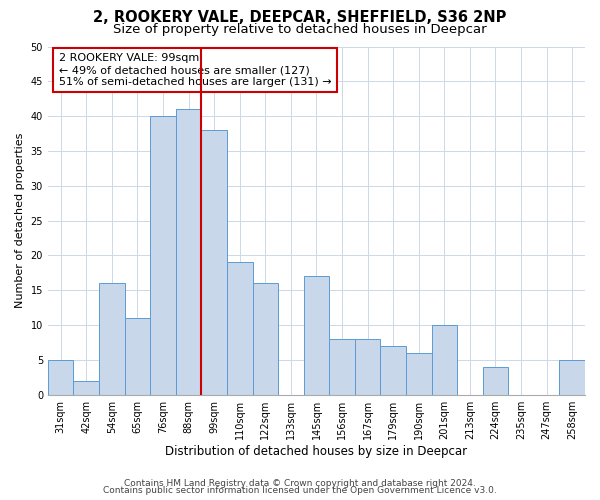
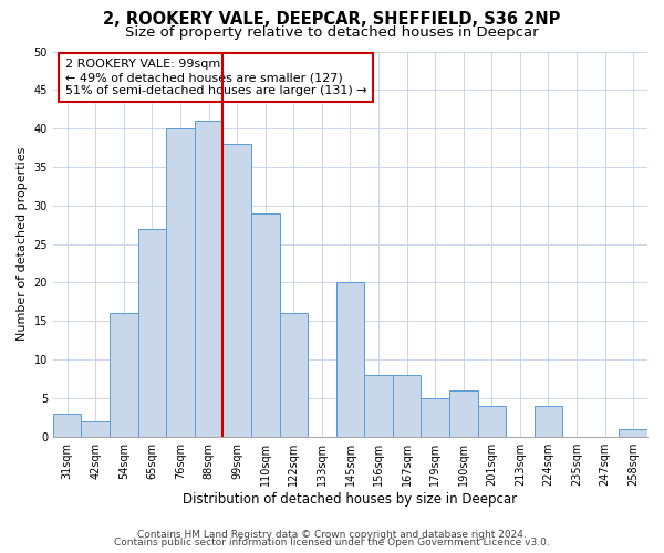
31sqm: 5 -> 3
65sqm: 11 -> 27
110sqm: 19 -> 29
145sqm: 17 -> 20
179sqm: 7 -> 5
201sqm: 10 -> 4
258sqm: 5 -> 1
